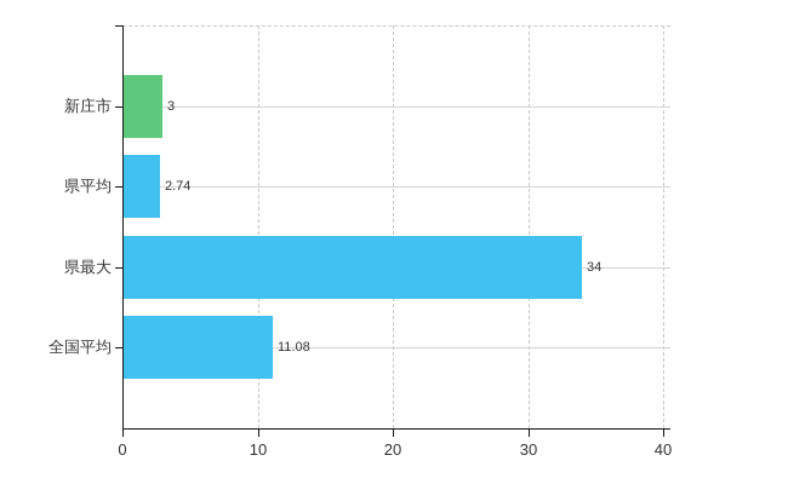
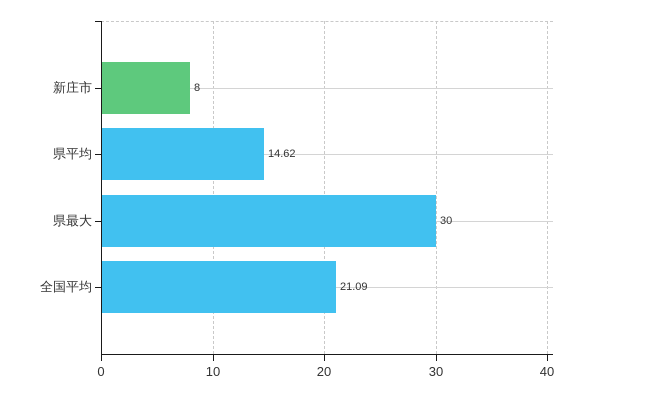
新庄市: 3 -> 8
県平均: 2.74 -> 14.62
県最大: 34 -> 30
全国平均: 11.08 -> 21.09
